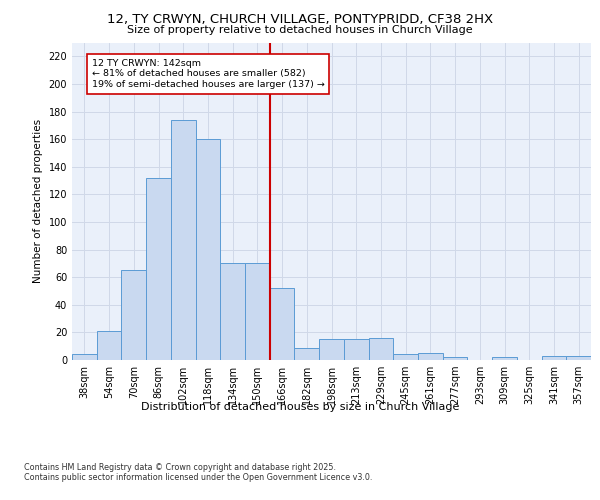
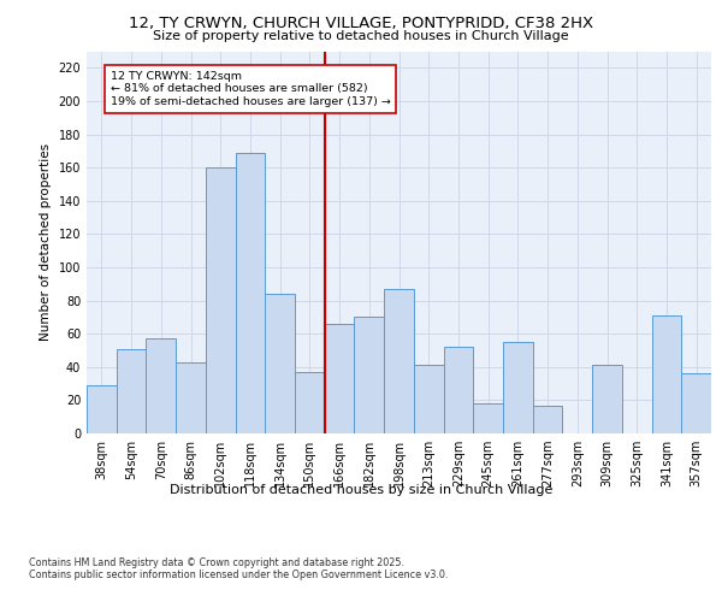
38sqm: 4 -> 29
54sqm: 21 -> 51
70sqm: 65 -> 57
86sqm: 132 -> 43
102sqm: 174 -> 160
118sqm: 160 -> 169
134sqm: 70 -> 84
150sqm: 70 -> 37
166sqm: 52 -> 66
182sqm: 9 -> 70
198sqm: 15 -> 87
213sqm: 15 -> 41
229sqm: 16 -> 52
245sqm: 4 -> 18
261sqm: 5 -> 55
277sqm: 2 -> 17
309sqm: 2 -> 41
341sqm: 3 -> 71
357sqm: 3 -> 36
